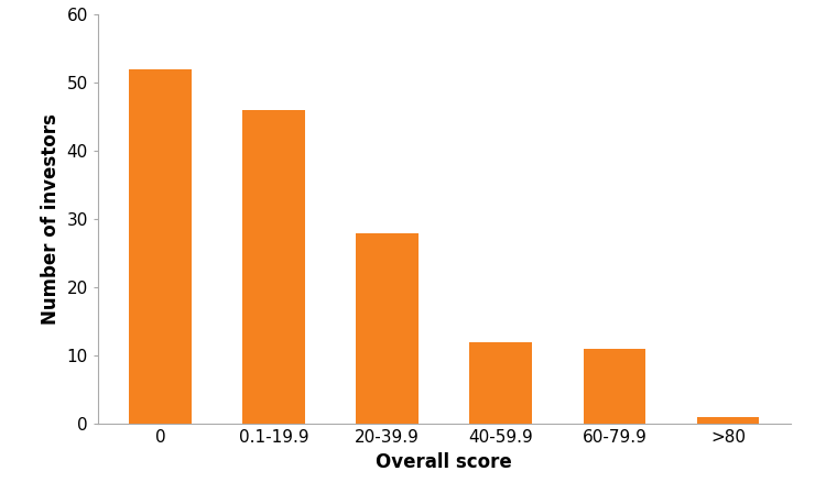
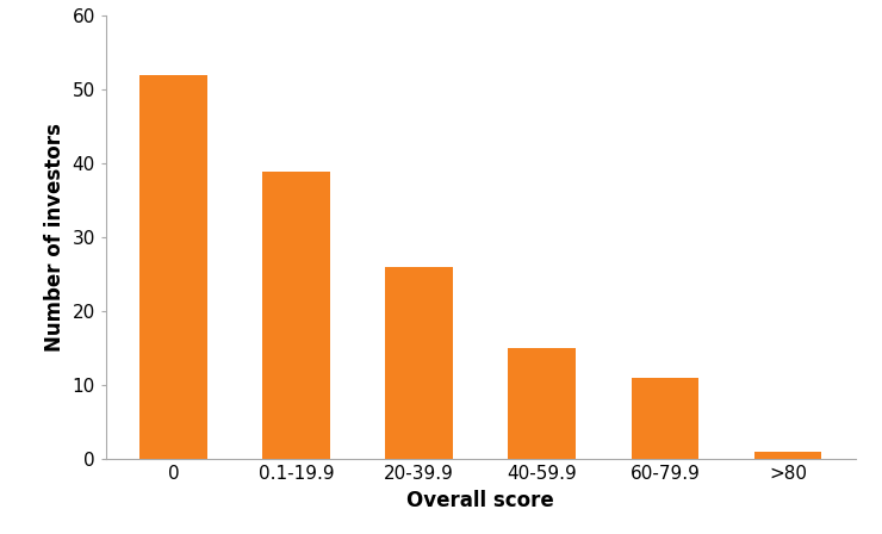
0.1-19.9: 46 -> 39
20-39.9: 28 -> 26
40-59.9: 12 -> 15
